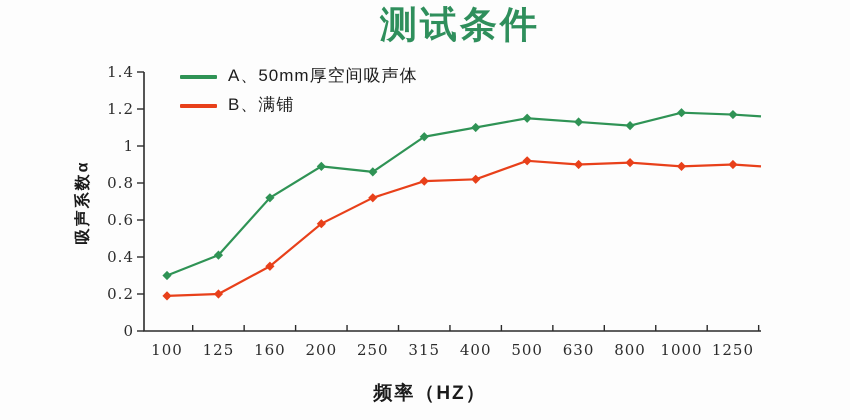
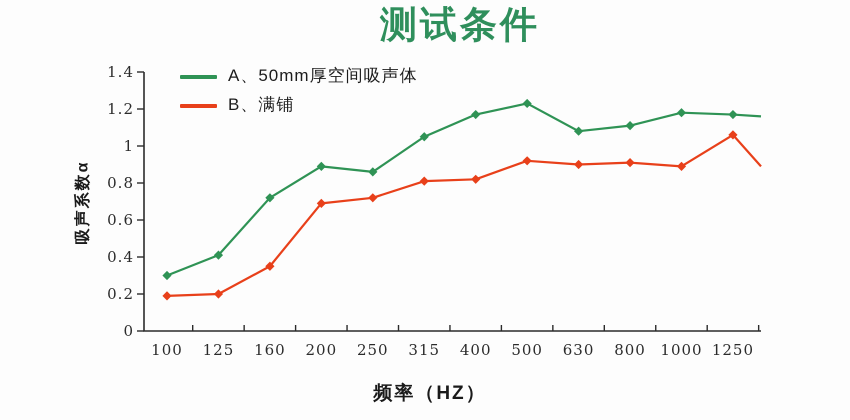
B、满铺/200: 0.58 -> 0.69
A、50mm厚空间吸声体/400: 1.10 -> 1.17
A、50mm厚空间吸声体/500: 1.15 -> 1.23
A、50mm厚空间吸声体/630: 1.13 -> 1.08
B、满铺/1250: 0.90 -> 1.06
